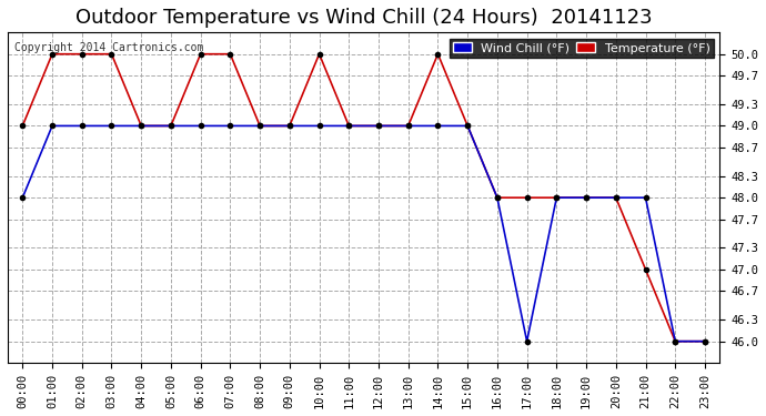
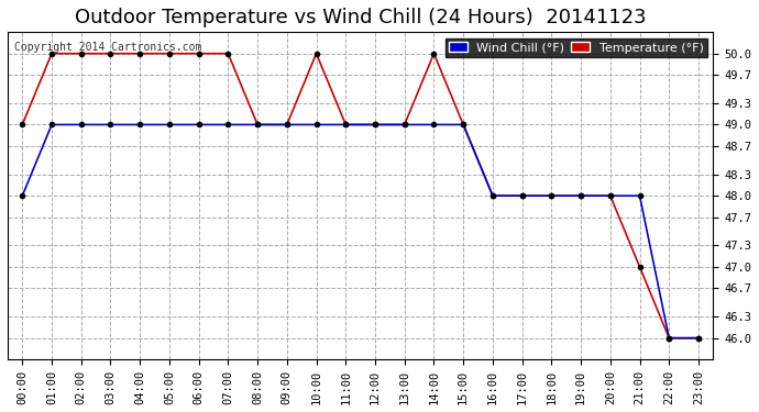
Temperature (°F)/04:00: 49 -> 50
Temperature (°F)/05:00: 49 -> 50
Wind Chill (°F)/17:00: 46 -> 48
